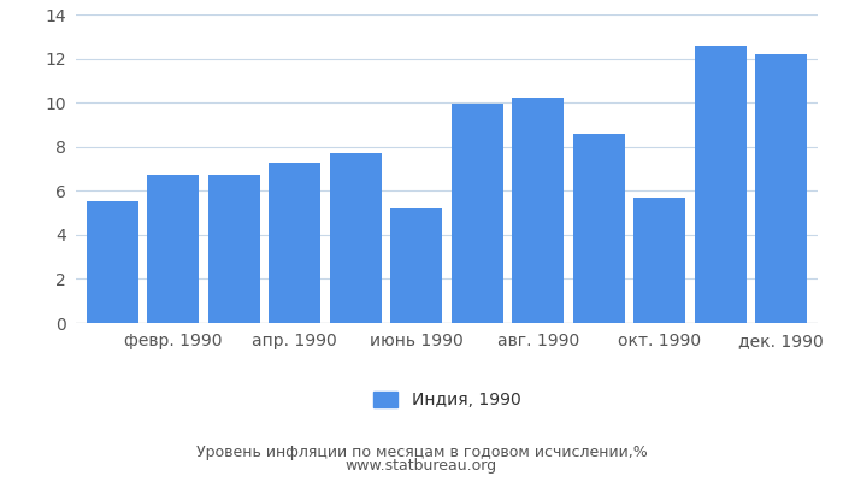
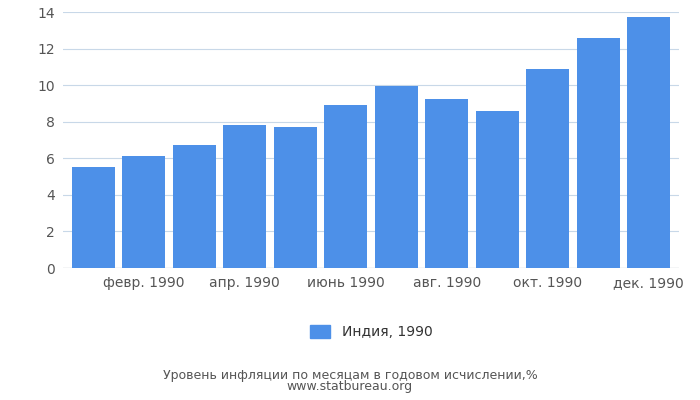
февр. 1990: 6.7 -> 6.1
апр. 1990: 7.3 -> 7.8
июнь 1990: 5.2 -> 8.9
авг. 1990: 10.2 -> 9.2
окт. 1990: 5.7 -> 10.9
дек. 1990: 12.2 -> 13.7
